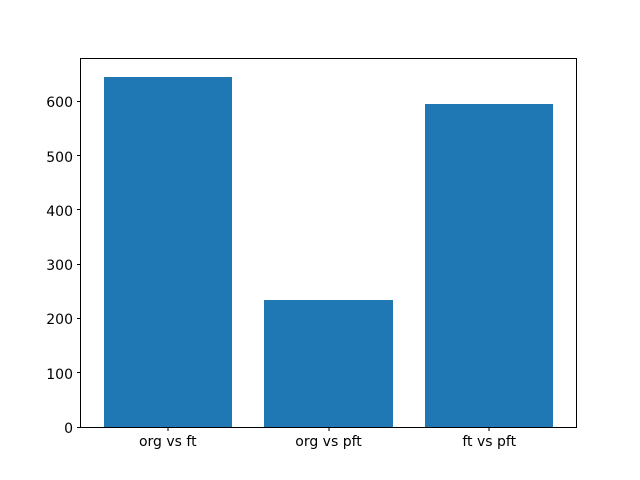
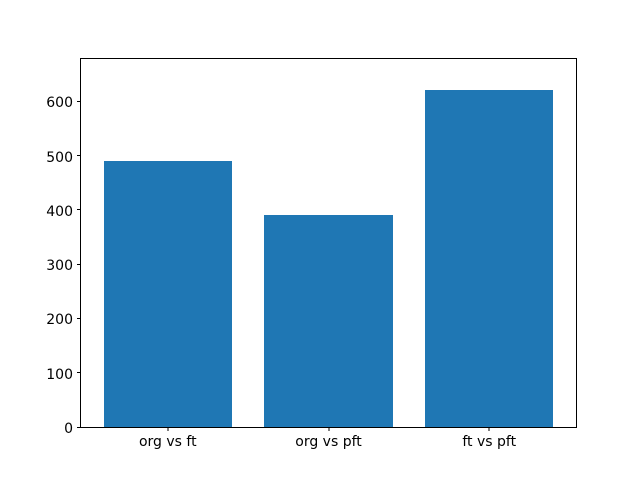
org vs ft: 640 -> 490
org vs pft: 230 -> 390
ft vs pft: 600 -> 620
